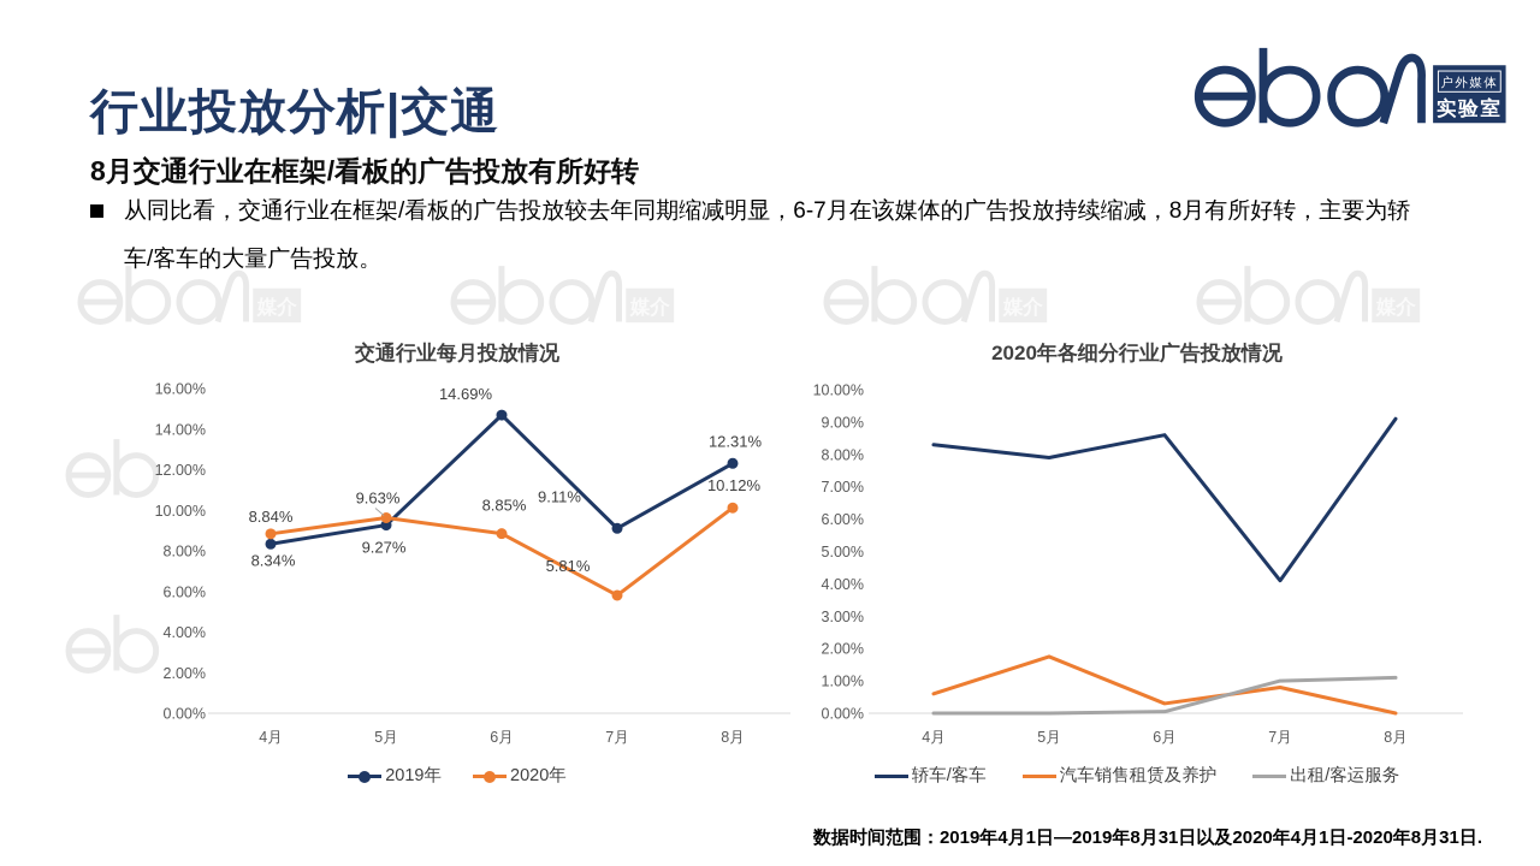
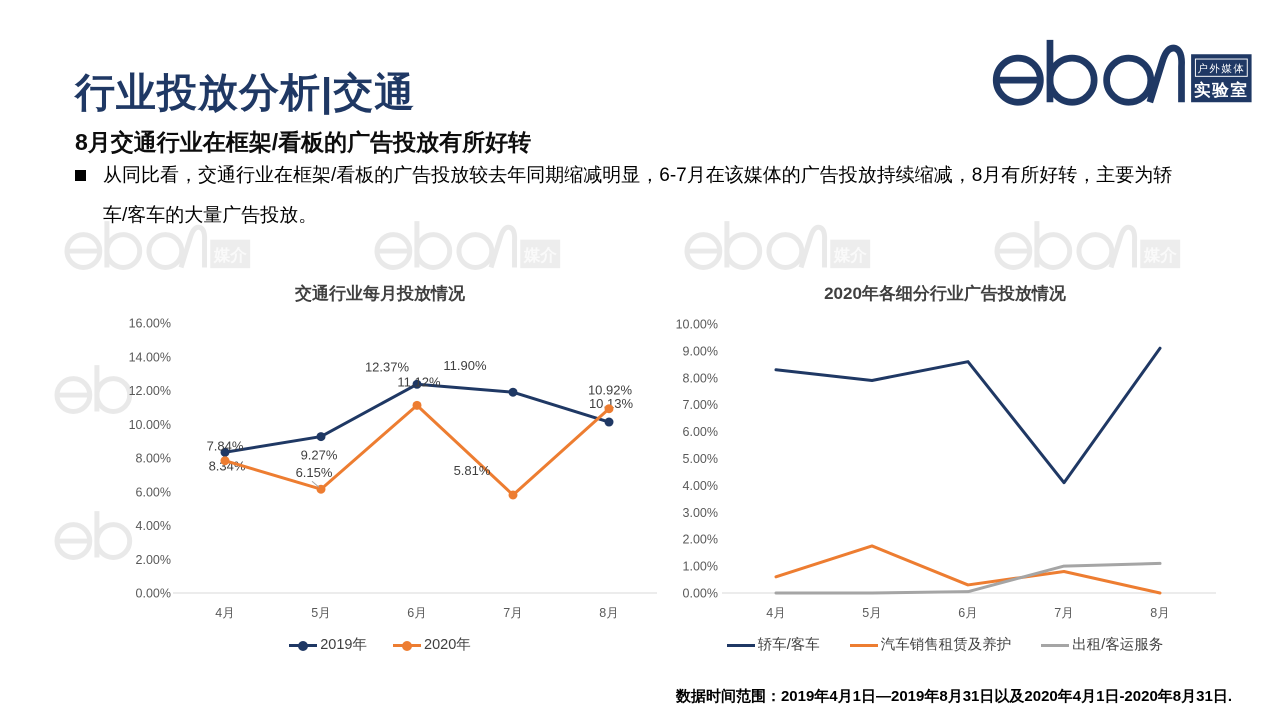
交通行业每月投放情况/2020年/4月: 8.84% -> 7.84%
交通行业每月投放情况/2020年/5月: 9.63% -> 6.15%
交通行业每月投放情况/2019年/6月: 14.69% -> 12.37%
交通行业每月投放情况/2020年/6月: 8.85% -> 11.12%
交通行业每月投放情况/2019年/7月: 9.11% -> 11.90%
交通行业每月投放情况/2019年/8月: 12.31% -> 10.13%
交通行业每月投放情况/2020年/8月: 10.12% -> 10.92%
